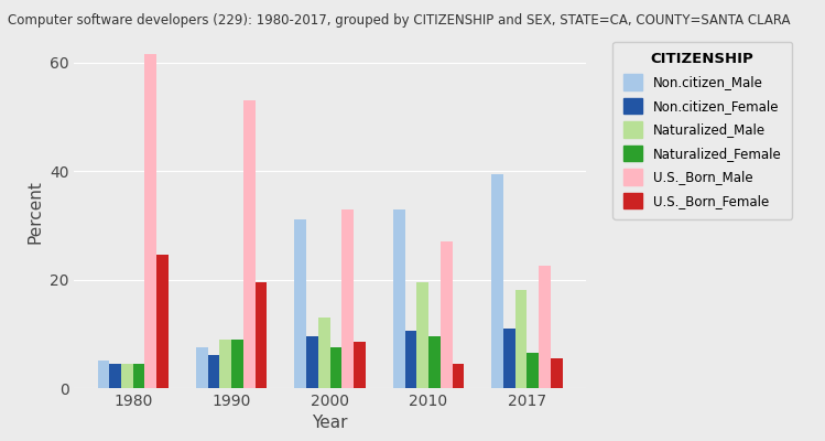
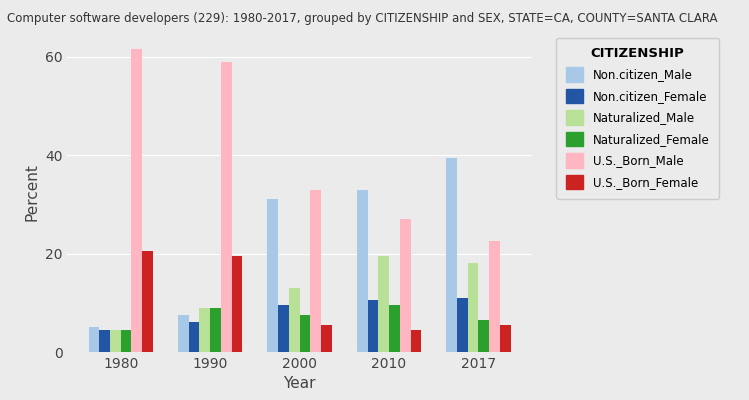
U.S._Born_Female/1980: 24.5 -> 20.5
U.S._Born_Male/1990: 53.0 -> 59.0
U.S._Born_Female/2000: 8.5 -> 5.5
